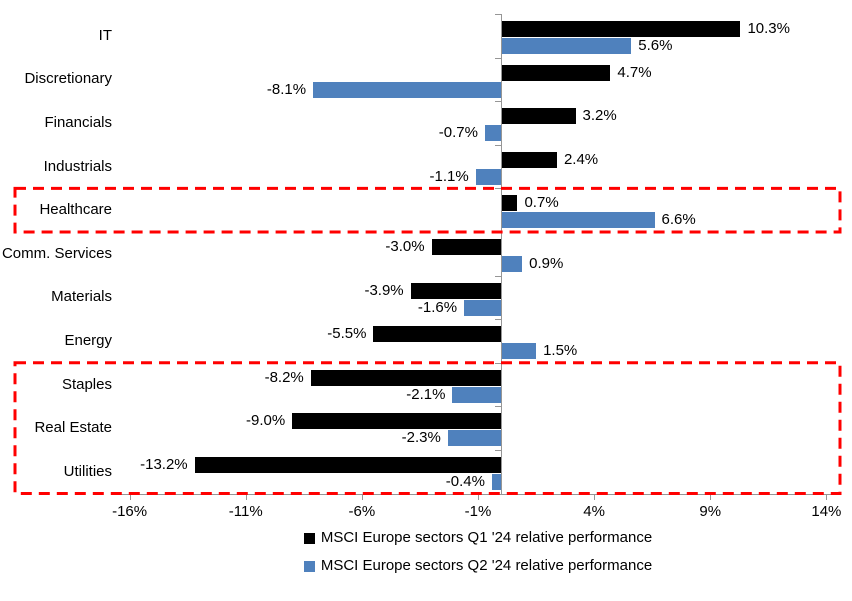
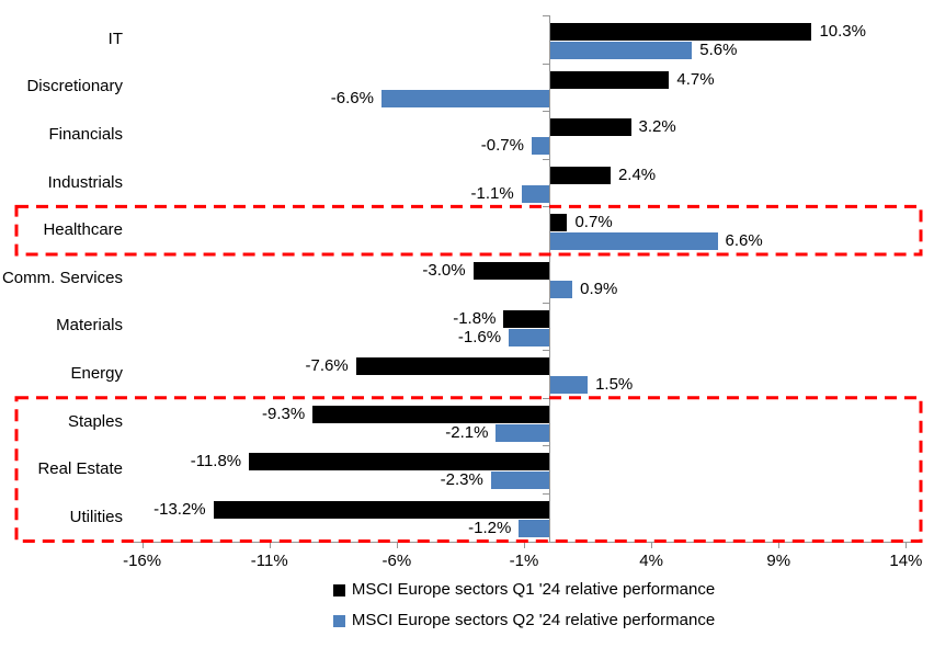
MSCI Europe sectors Q2 '24 relative performance/Discretionary: -8.1% -> -6.6%
MSCI Europe sectors Q1 '24 relative performance/Materials: -3.9% -> -1.8%
MSCI Europe sectors Q1 '24 relative performance/Energy: -5.5% -> -7.6%
MSCI Europe sectors Q1 '24 relative performance/Staples: -8.2% -> -9.3%
MSCI Europe sectors Q1 '24 relative performance/Real Estate: -9.0% -> -11.8%
MSCI Europe sectors Q2 '24 relative performance/Utilities: -0.4% -> -1.2%
